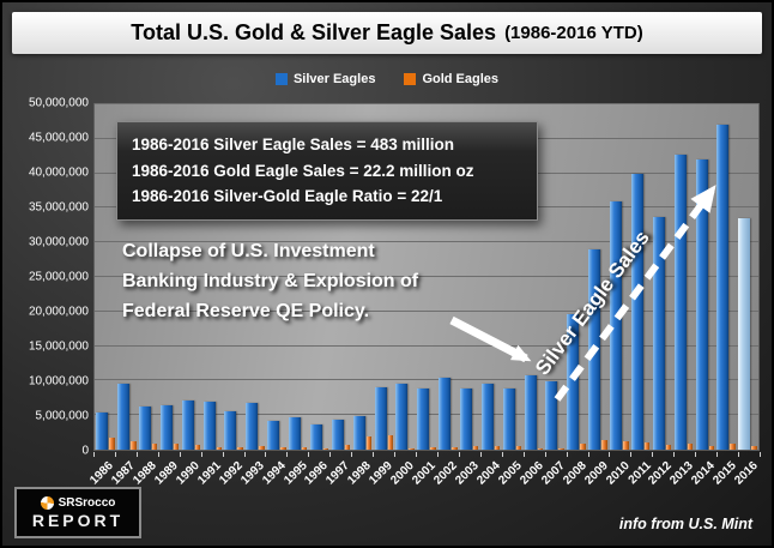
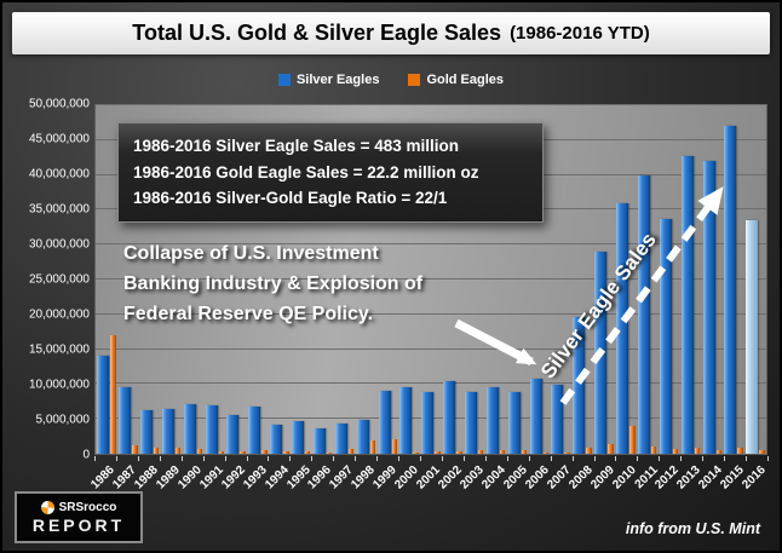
Silver Eagles/1986: 5000000 -> 14000000
Gold Eagles/1986: 2000000 -> 17000000
Gold Eagles/2010: 1000000 -> 4000000
